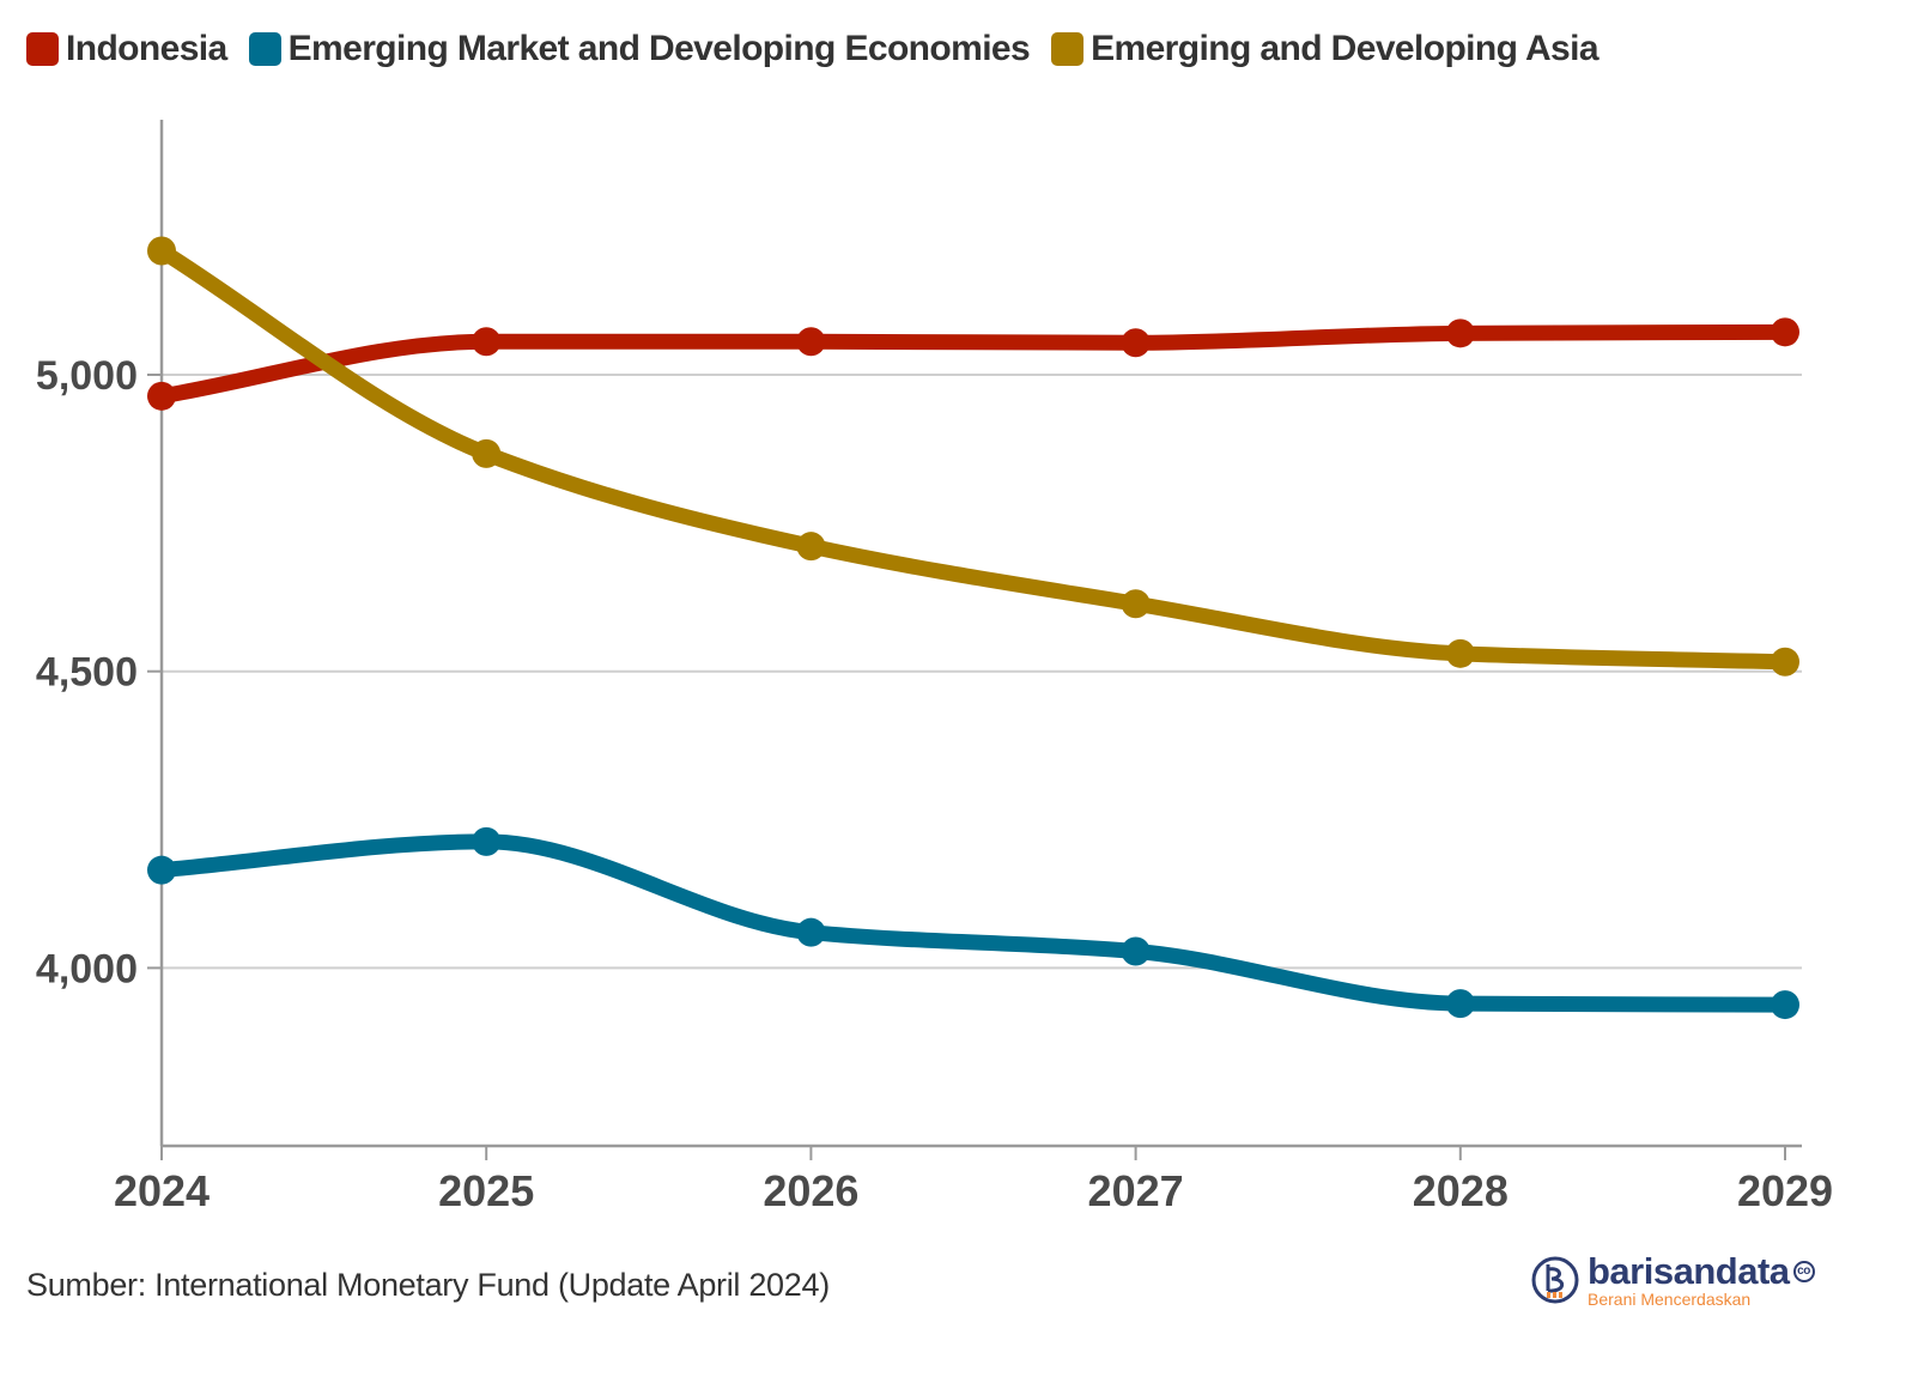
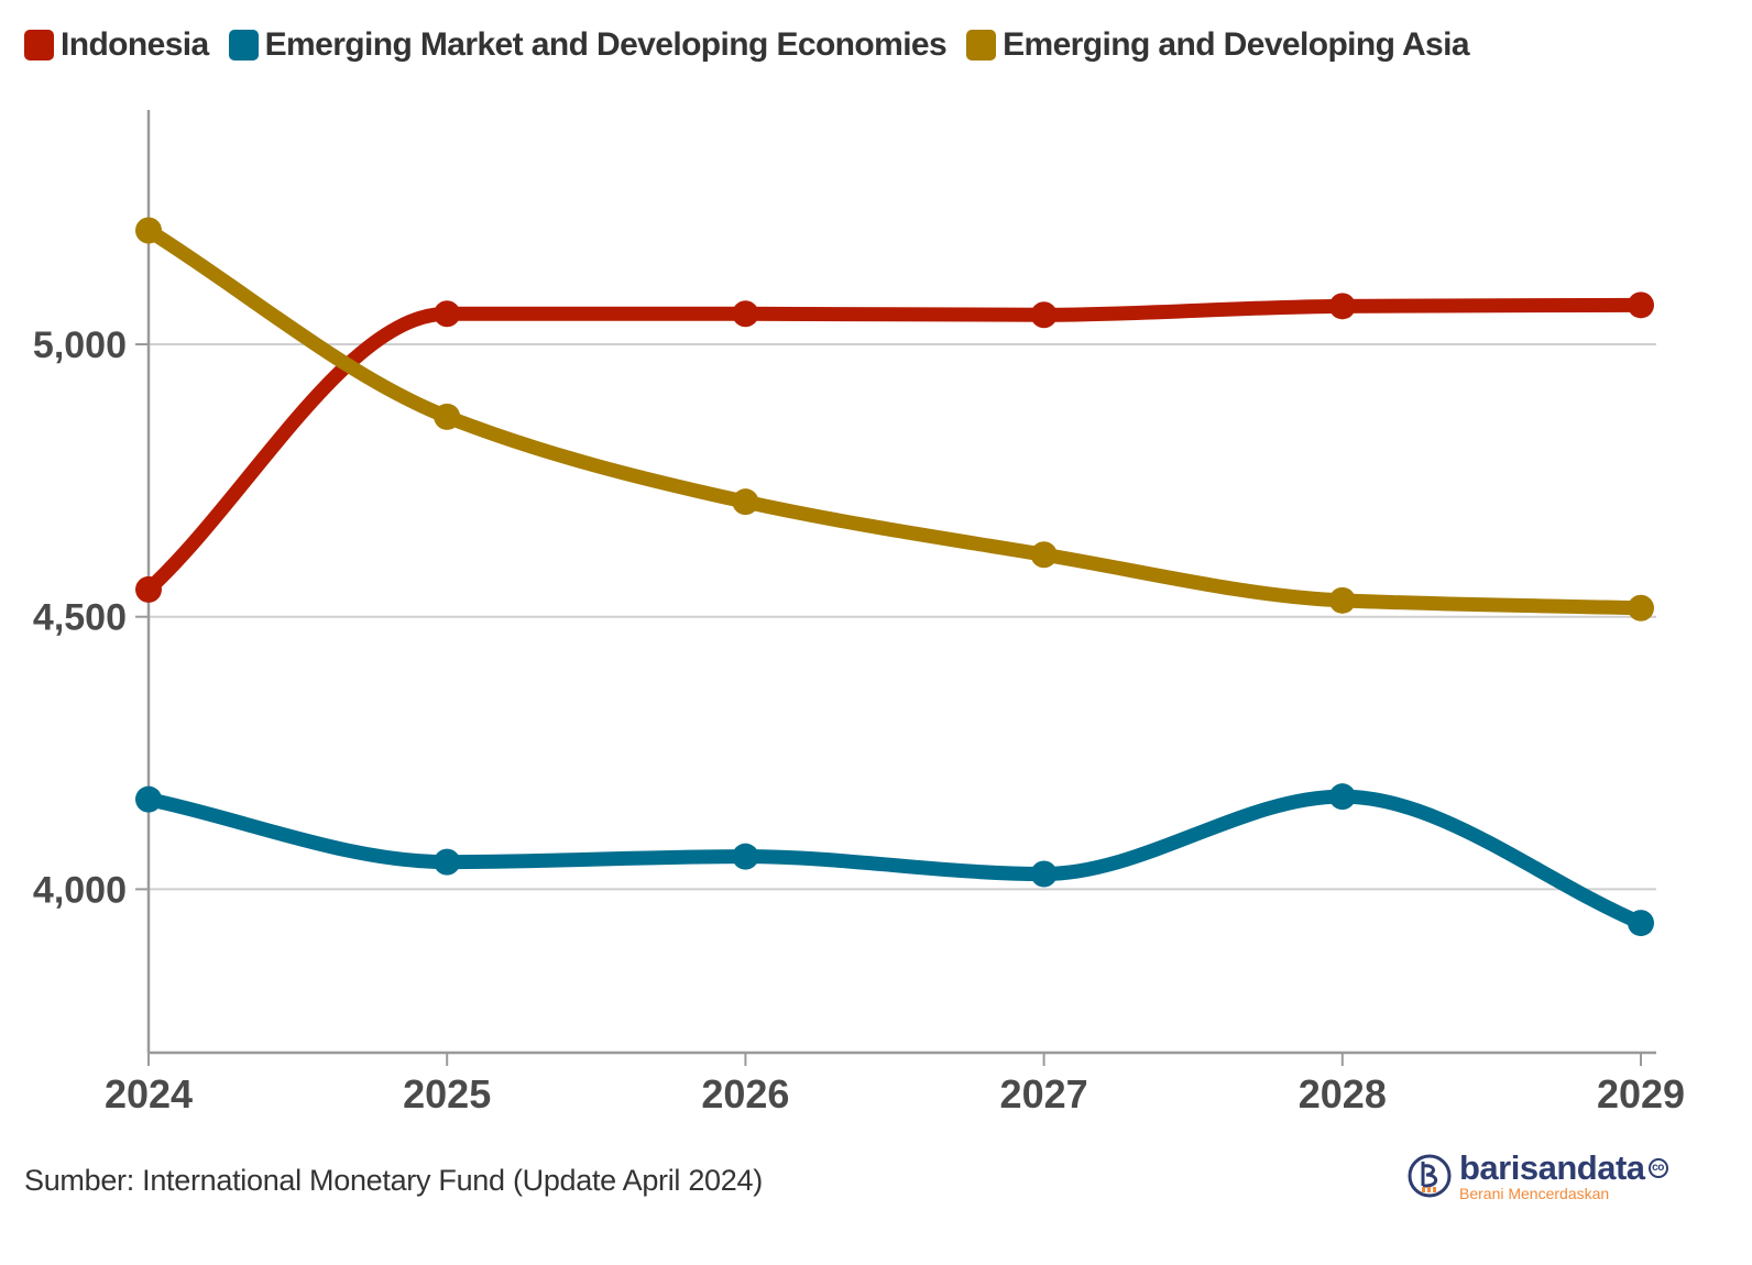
Indonesia/2024: 4960 -> 4550
Emerging Market and Developing Economies/2025: 4210 -> 4050
Emerging Market and Developing Economies/2028: 3940 -> 4170
